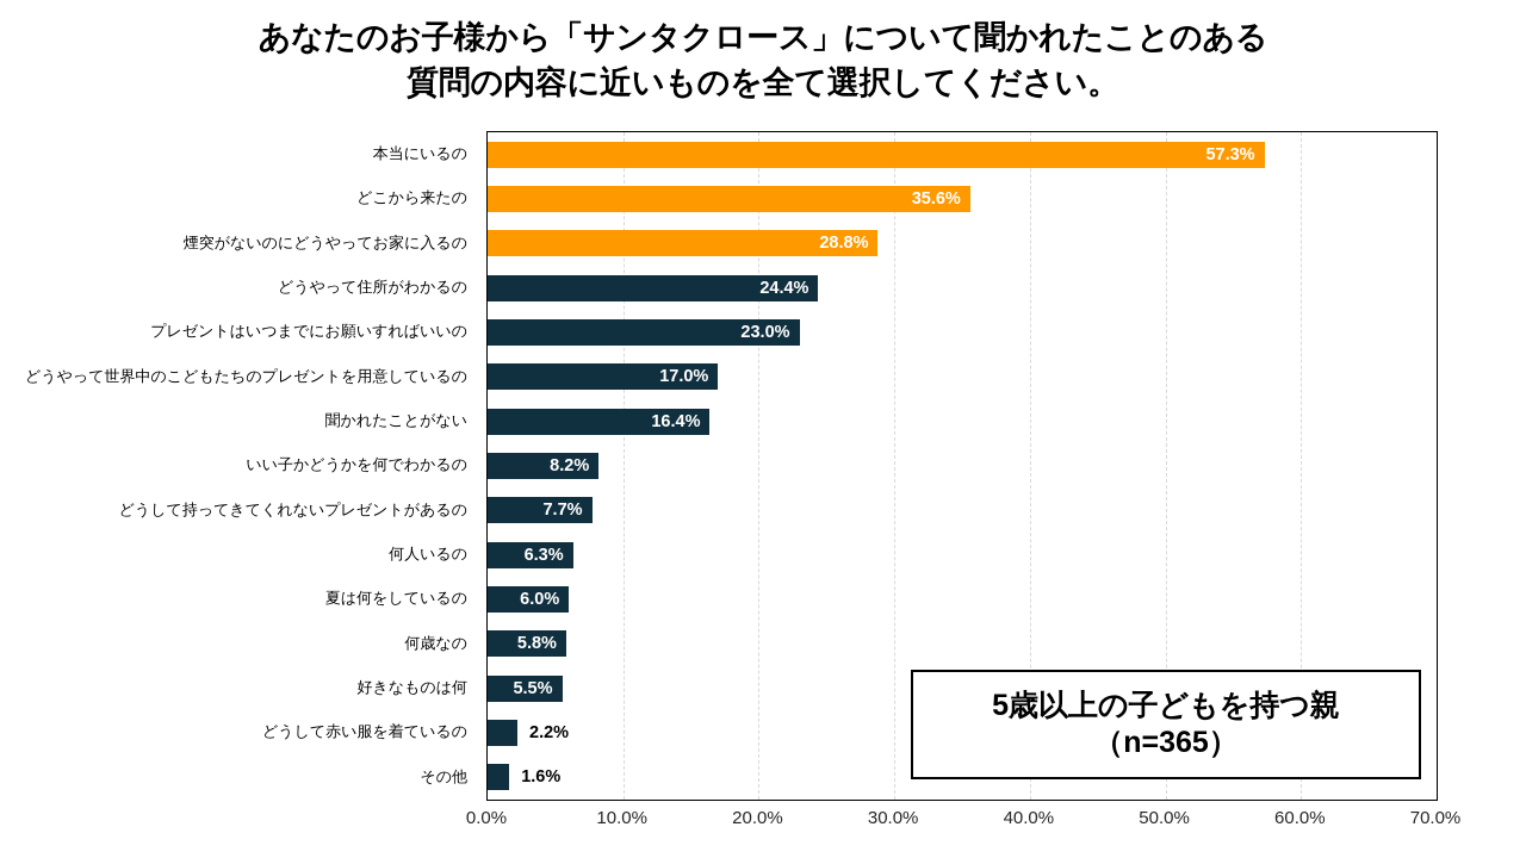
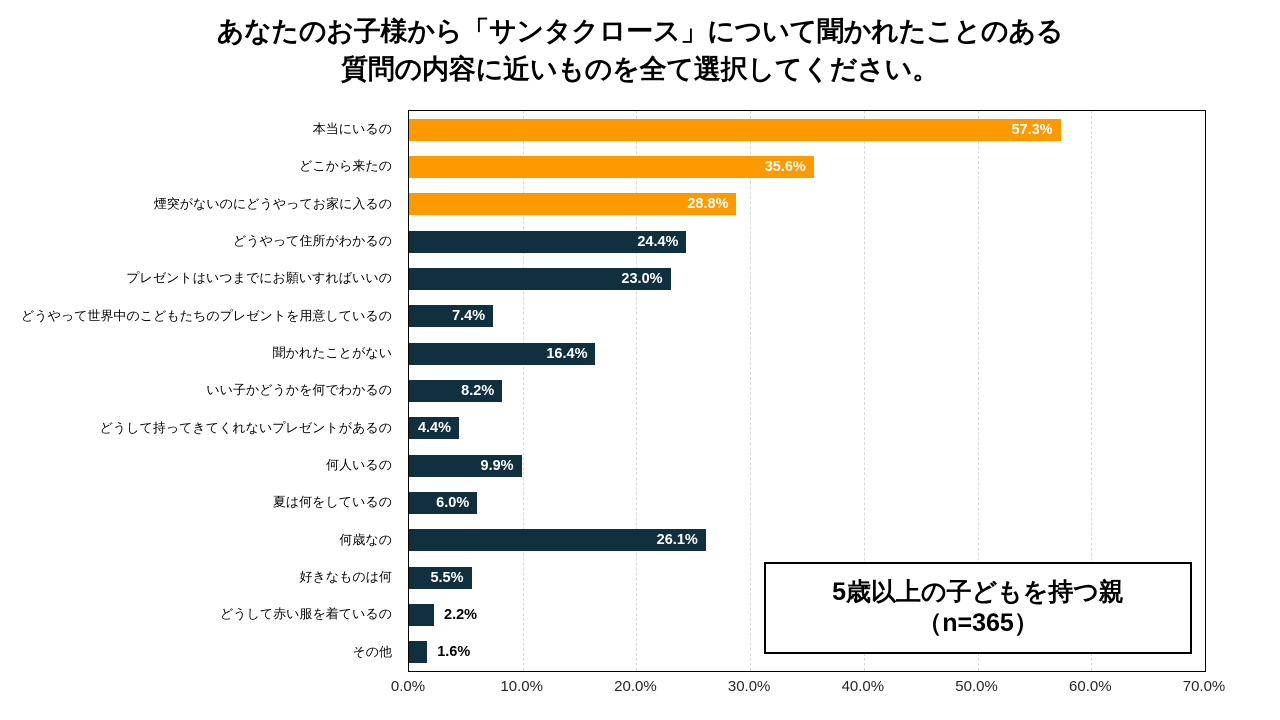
どうやって世界中のこどもたちのプレゼントを用意しているの: 17.0% -> 7.4%
どうして持ってきてくれないプレゼントがあるの: 7.7% -> 4.4%
何人いるの: 6.3% -> 9.9%
何歳なの: 5.8% -> 26.1%
